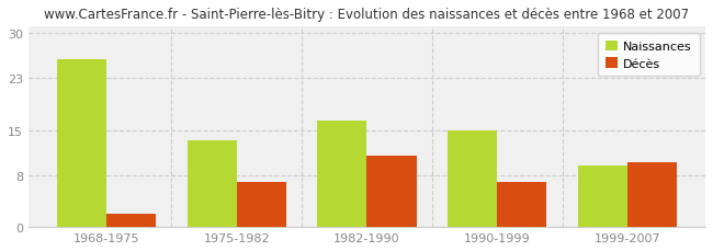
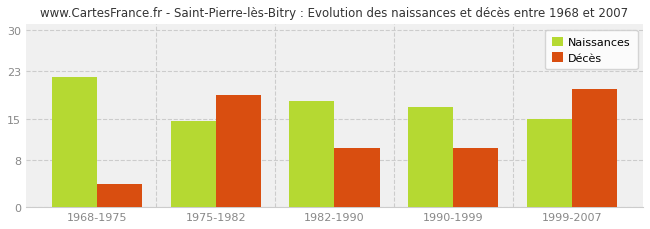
Naissances/1968-1975: 26.0 -> 22.0
Décès/1968-1975: 2 -> 4
Naissances/1975-1982: 13.5 -> 14.6
Décès/1975-1982: 7 -> 19
Naissances/1982-1990: 16.5 -> 18.0
Décès/1982-1990: 11 -> 10
Naissances/1990-1999: 15.0 -> 17.0
Décès/1990-1999: 7 -> 10
Naissances/1999-2007: 9.5 -> 15.0
Décès/1999-2007: 10 -> 20
